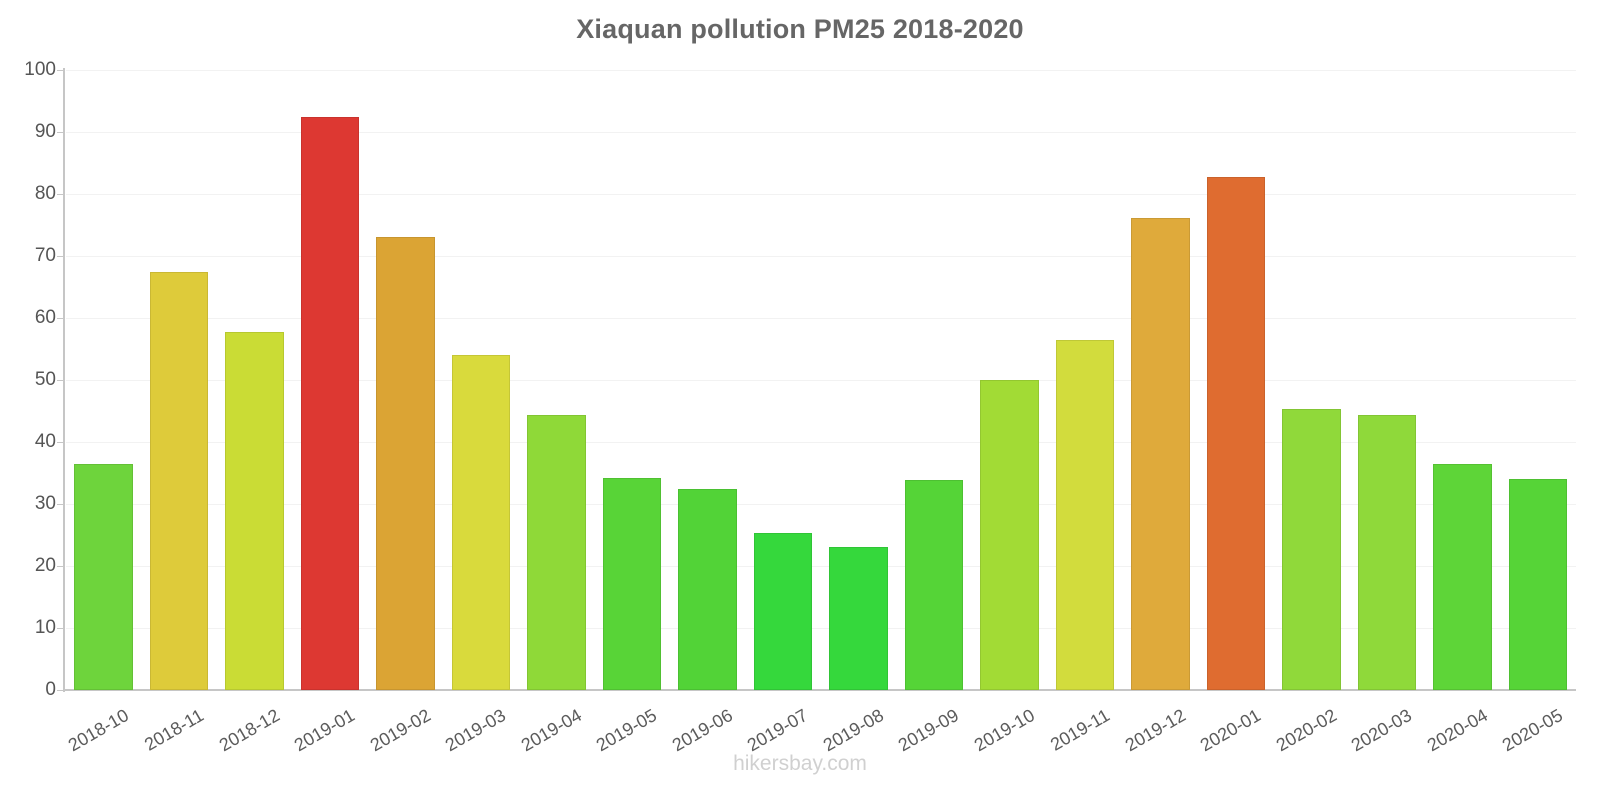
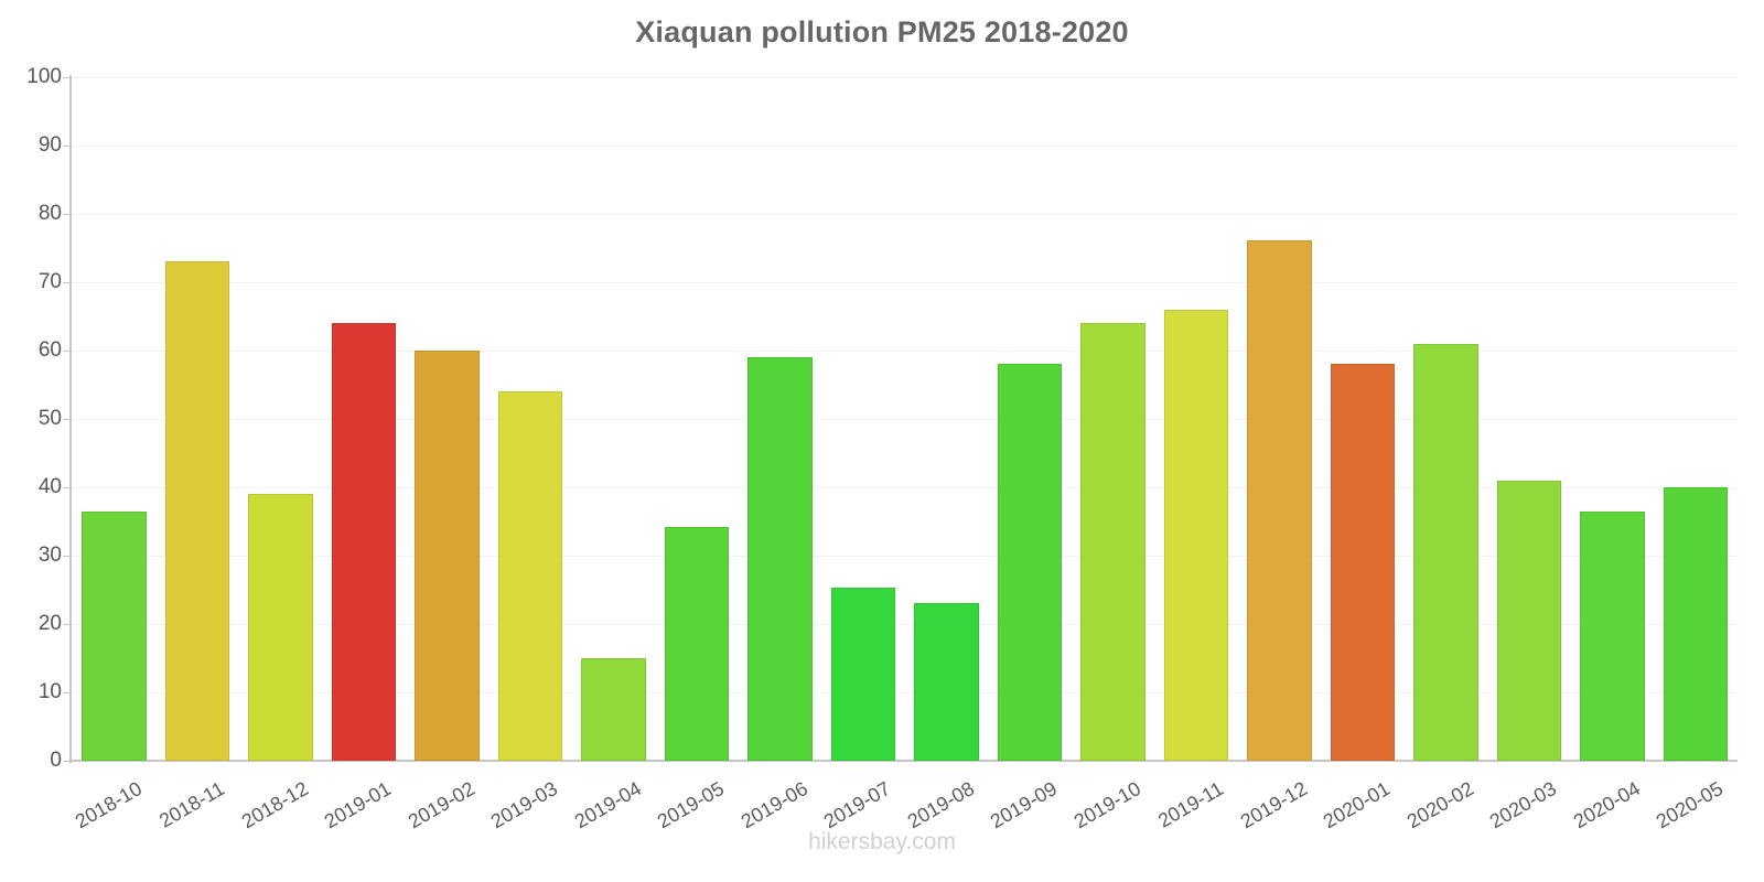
2018-11: 67 -> 73
2018-12: 58 -> 39
2019-01: 92 -> 64
2019-02: 73 -> 60
2019-04: 44 -> 15
2019-06: 32 -> 59
2019-09: 34 -> 58
2019-10: 50 -> 64
2019-11: 56 -> 66
2020-01: 83 -> 58
2020-02: 45 -> 61
2020-03: 44 -> 41
2020-05: 34 -> 40
